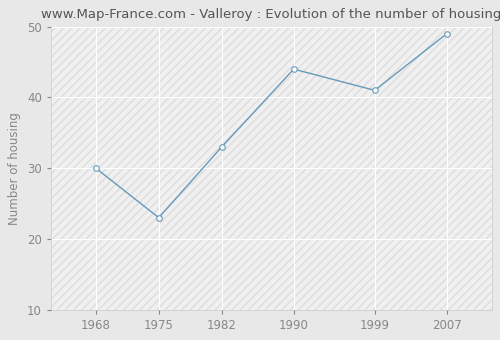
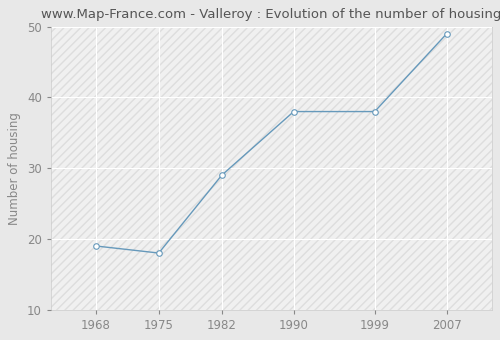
1968: 30 -> 19
1975: 23 -> 18
1982: 33 -> 29
1990: 44 -> 38
1999: 41 -> 38
